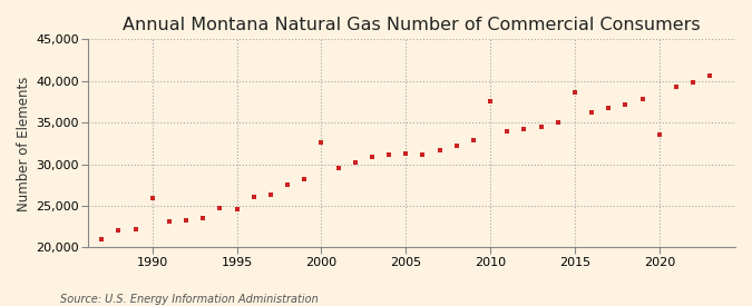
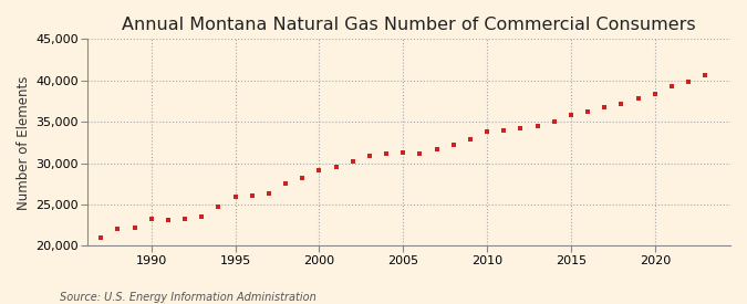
1990: 26,000 -> 23,200
1995: 24,600 -> 25,900
2000: 32,600 -> 29,100
2010: 37,600 -> 33,800
2015: 38,600 -> 35,800
2020: 33,600 -> 38,400
